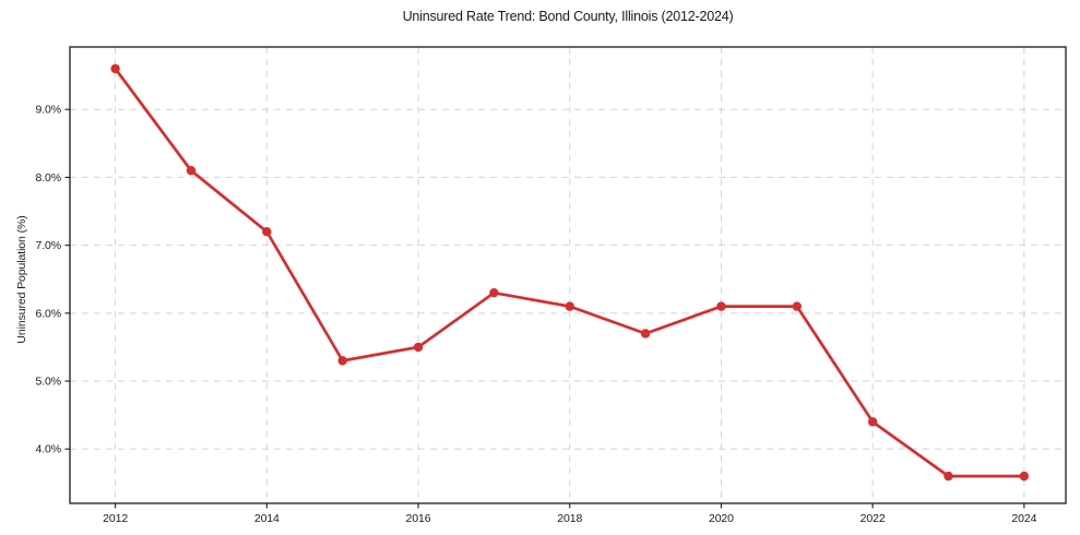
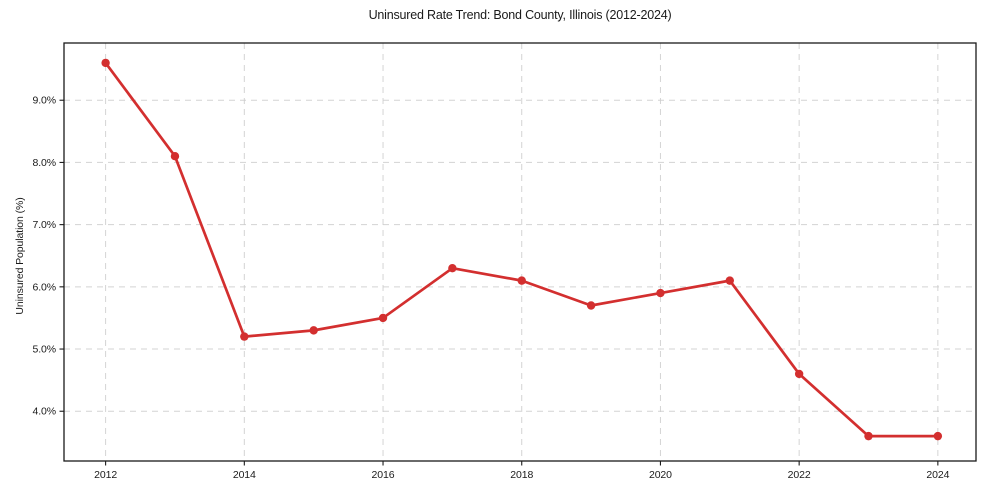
2014: 7.2% -> 5.2%
2020: 6.1% -> 5.9%
2022: 4.4% -> 4.6%
